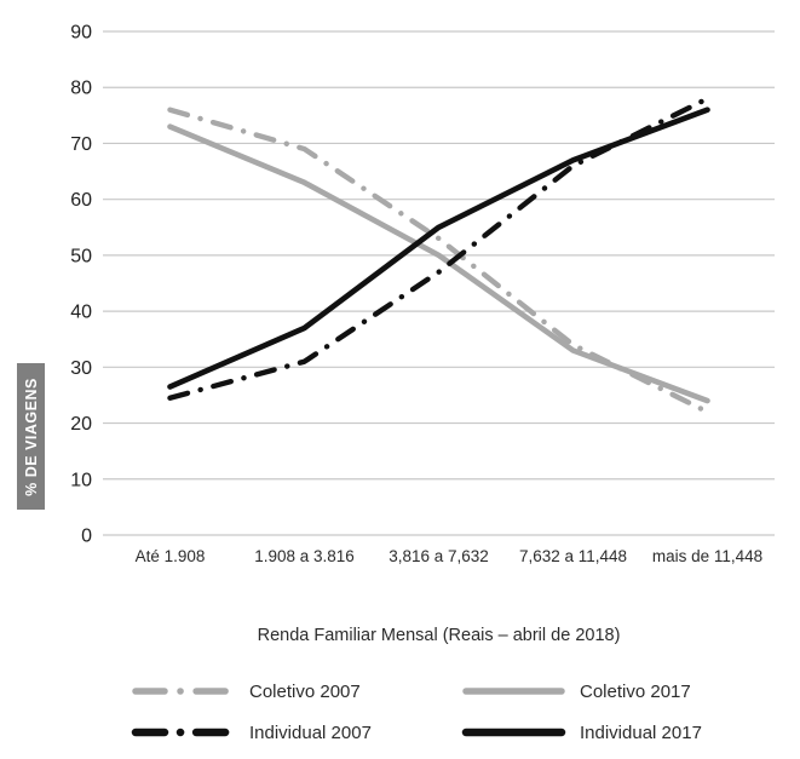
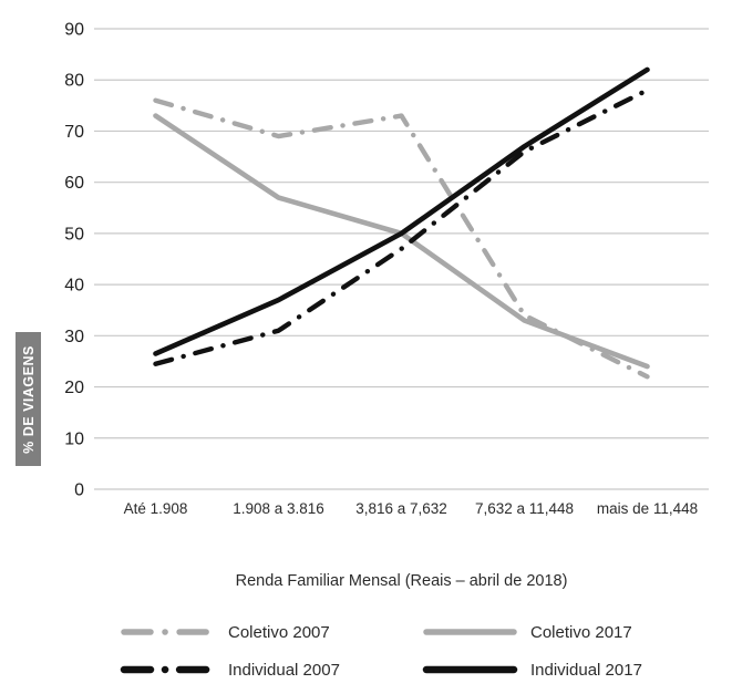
Coletivo 2017/1.908 a 3.816: 63 -> 57
Coletivo 2007/3,816 a 7,632: 53 -> 73
Individual 2017/3,816 a 7,632: 55 -> 50
Individual 2017/mais de 11,448: 76 -> 82
